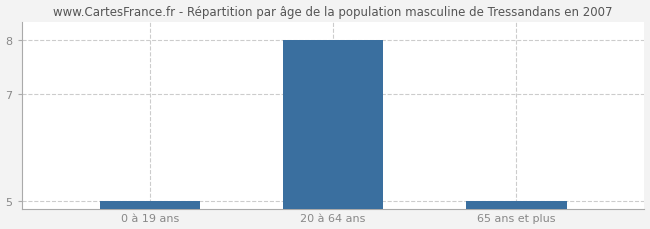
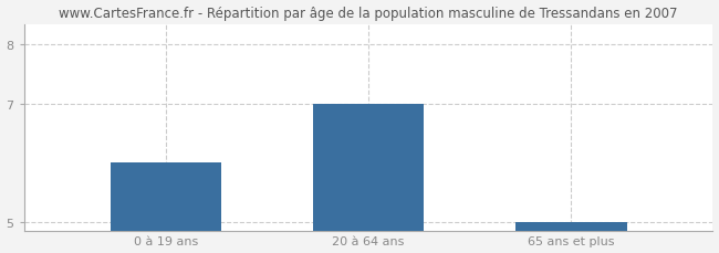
0 à 19 ans: 5 -> 6
20 à 64 ans: 8 -> 7
